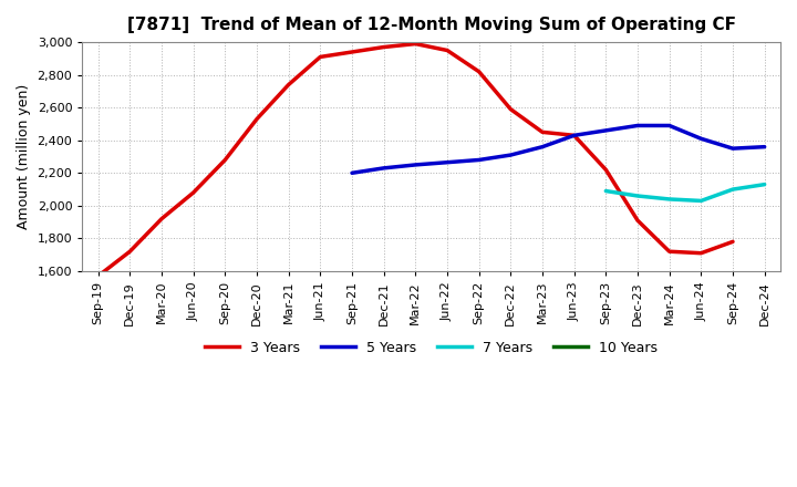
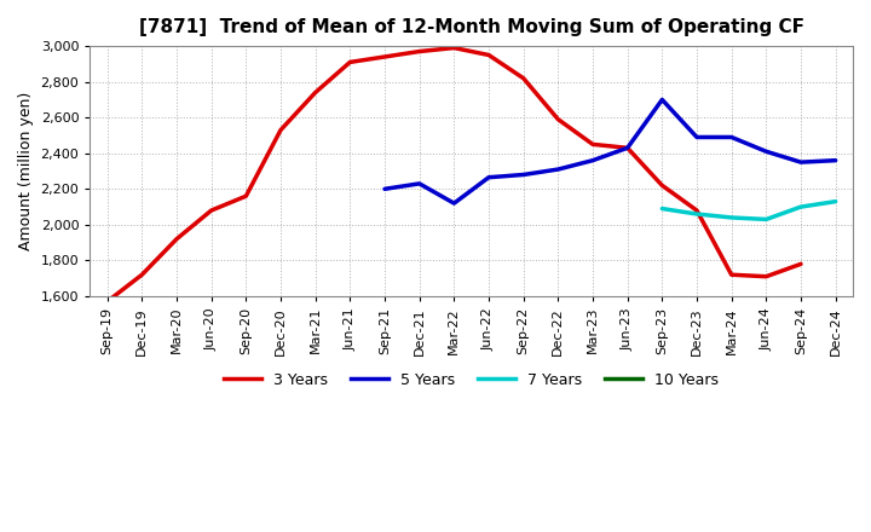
3 Years/Sep-20: 2,280 -> 2,160
5 Years/Mar-22: 2,250 -> 2,120
5 Years/Sep-23: 2,460 -> 2,700
3 Years/Dec-23: 1,910 -> 2,080
